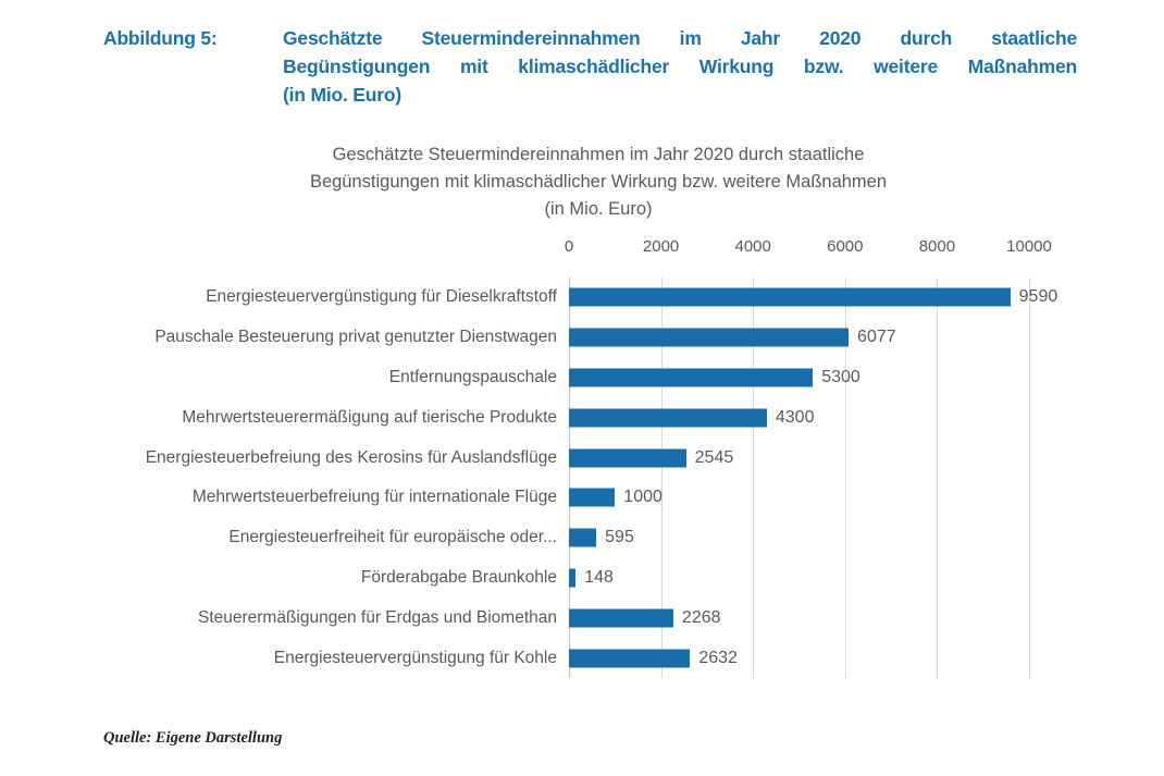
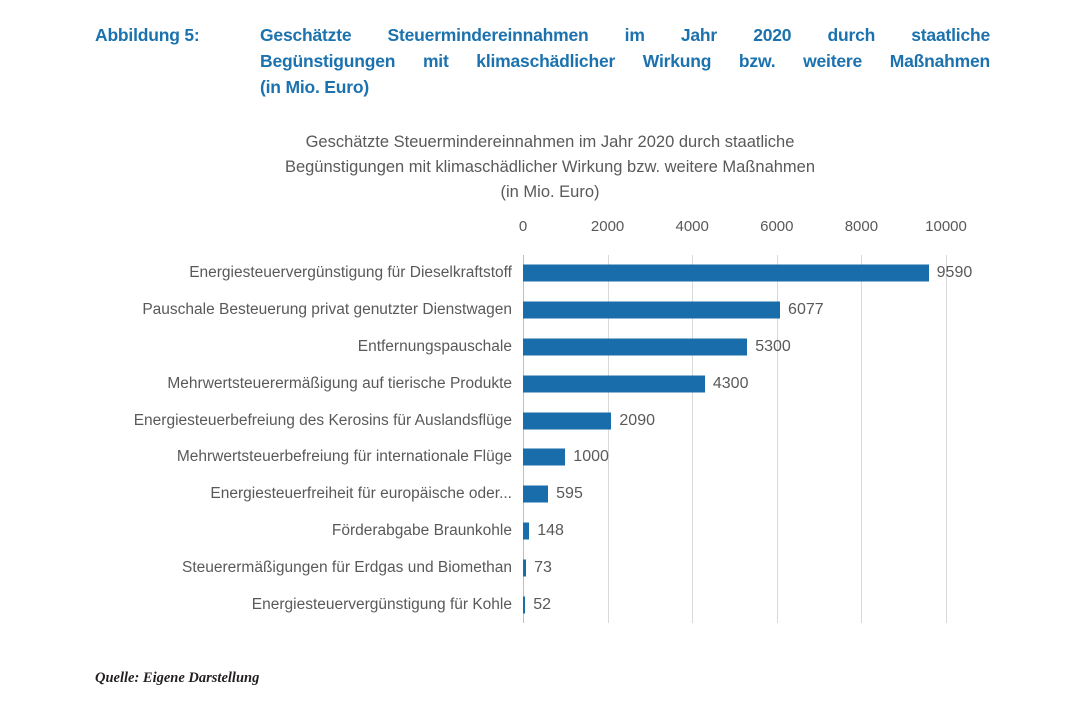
Energiesteuerbefreiung des Kerosins für Auslandsflüge: 2545 -> 2090
Steuerermäßigungen für Erdgas und Biomethan: 2268 -> 73
Energiesteuervergünstigung für Kohle: 2632 -> 52
